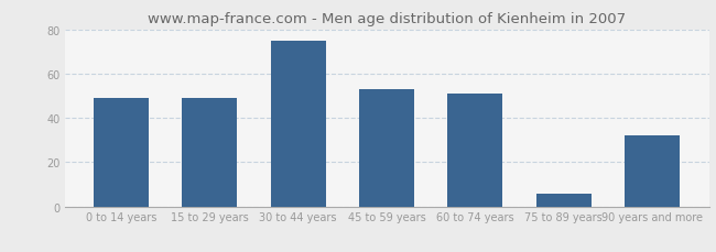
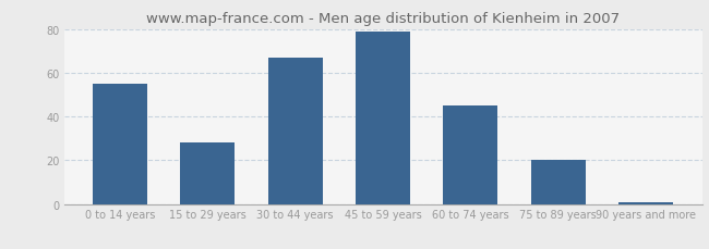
0 to 14 years: 49 -> 55
15 to 29 years: 49 -> 28
30 to 44 years: 75 -> 67
45 to 59 years: 53 -> 79
60 to 74 years: 51 -> 45
75 to 89 years: 6 -> 20
90 years and more: 32 -> 1
